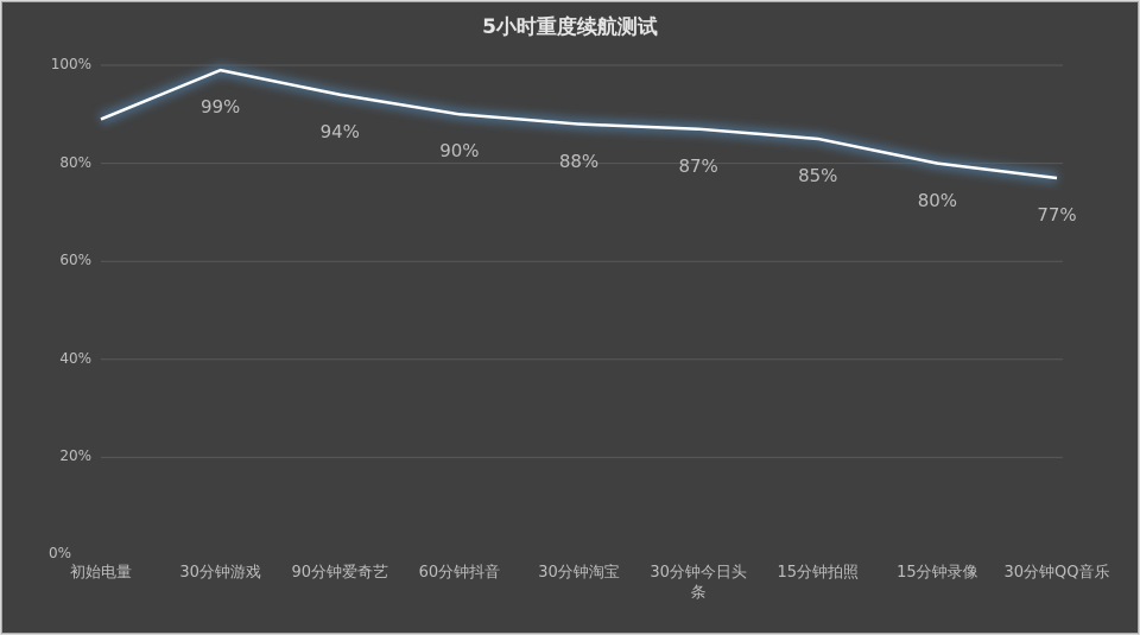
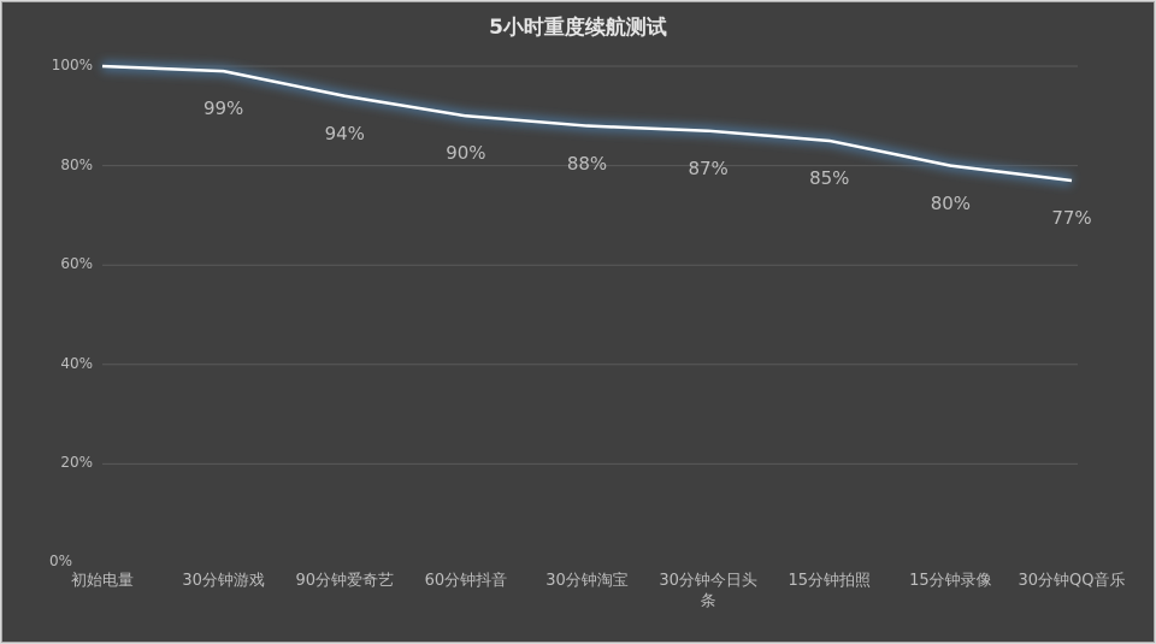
初始电量: 89% -> 100%
